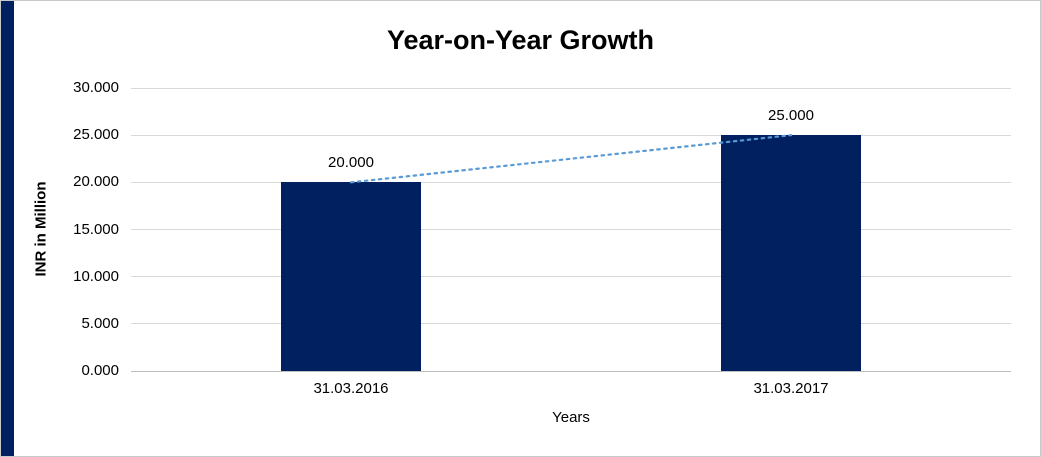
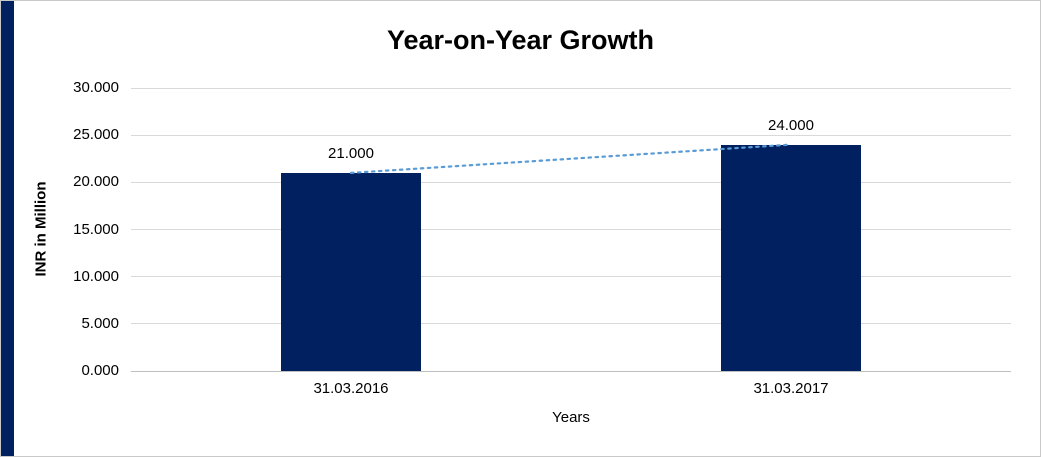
31.03.2016: 20.000 -> 21.000
31.03.2017: 25.000 -> 24.000
